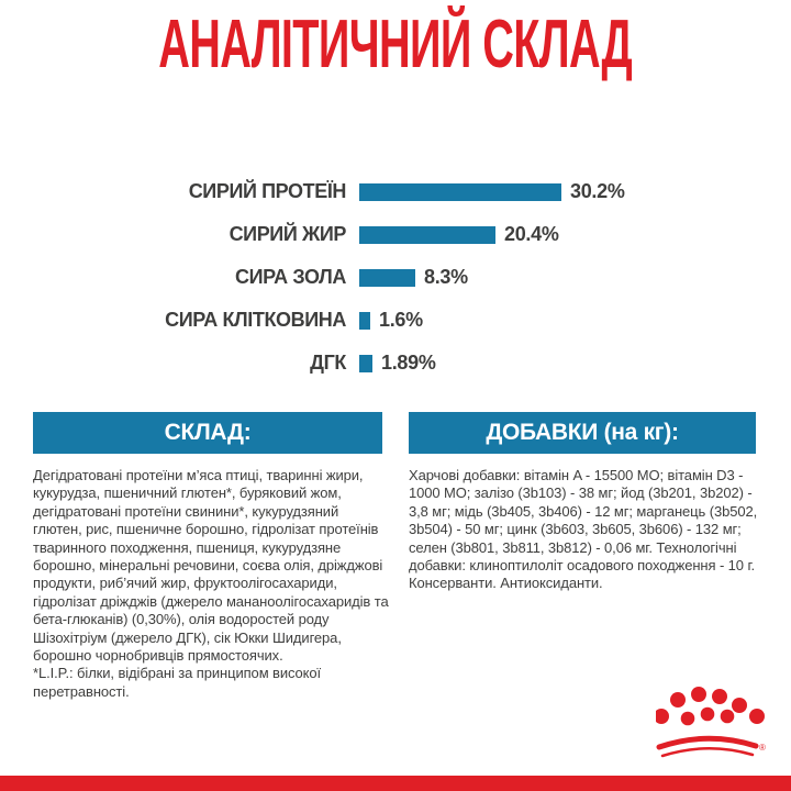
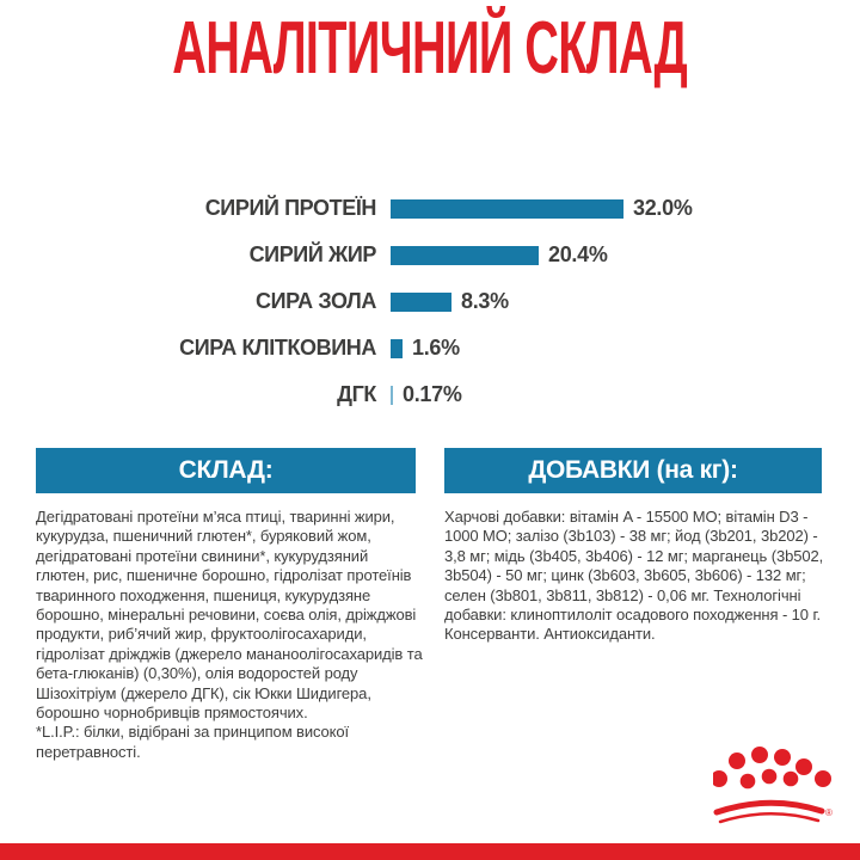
СИРИЙ ПРОТЕЇН: 30.2% -> 32.0%
ДГК: 1.89% -> 0.17%
